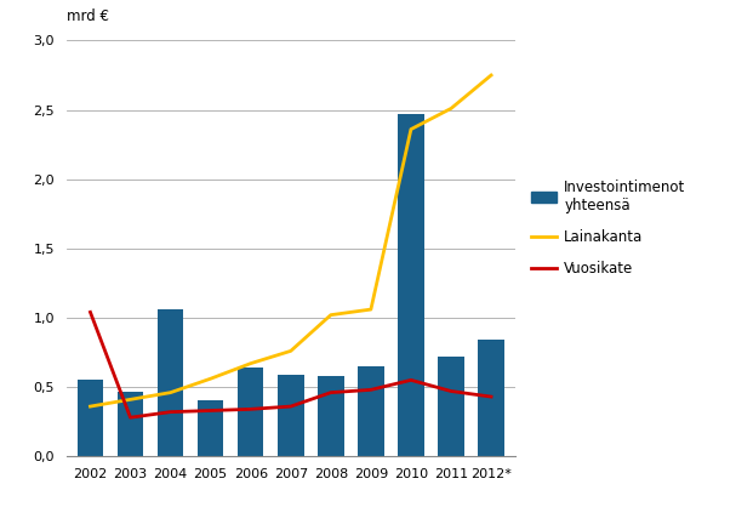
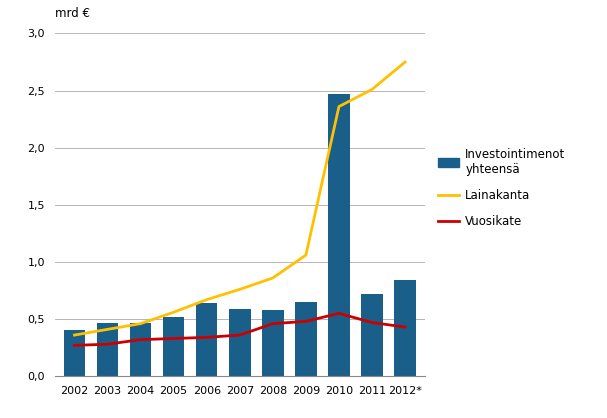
Investointimenot yhteensä/2002: 0,55 -> 0,40
Vuosikate/2002: 1,04 -> 0,27
Investointimenot yhteensä/2004: 1,06 -> 0,47
Investointimenot yhteensä/2005: 0,40 -> 0,52
Lainakanta/2008: 1,02 -> 0,86
